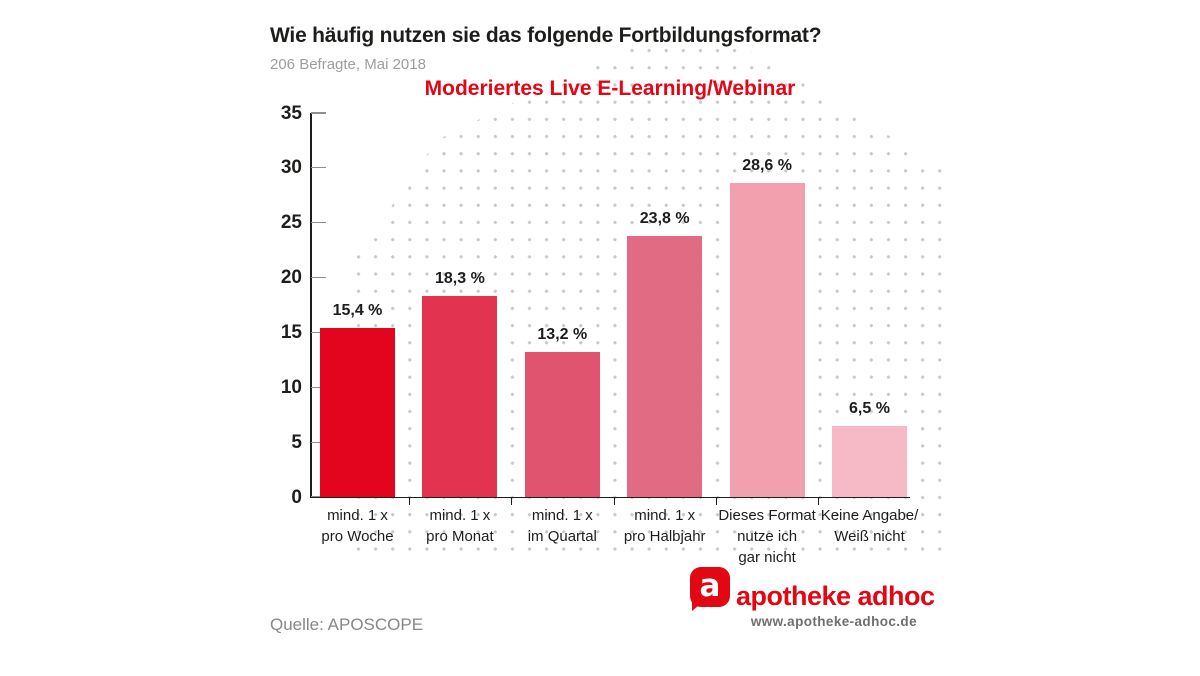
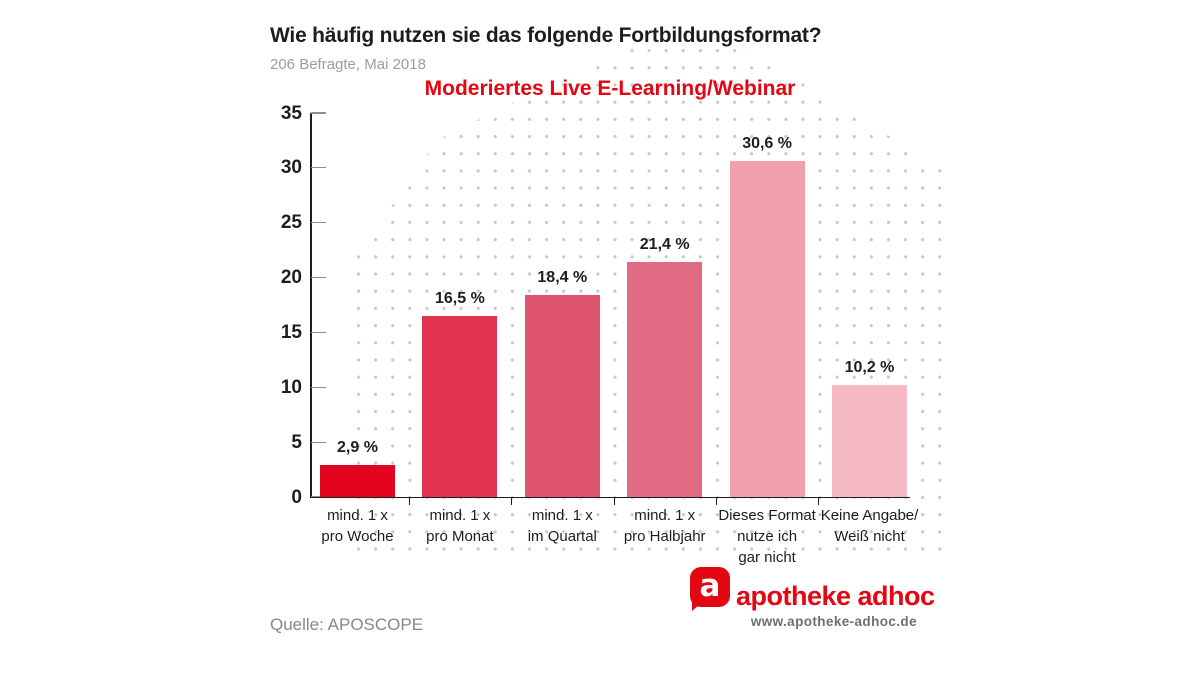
mind. 1 x pro Woche: 15,4 -> 2,9
mind. 1 x pro Monat: 18,3 -> 16,5
mind. 1 x im Quartal: 13,2 -> 18,4
mind. 1 x pro Halbjahr: 23,8 -> 21,4
Dieses Format nutze ich gar nicht: 28,6 -> 30,6
Keine Angabe/ Weiß nicht: 6,5 -> 10,2
